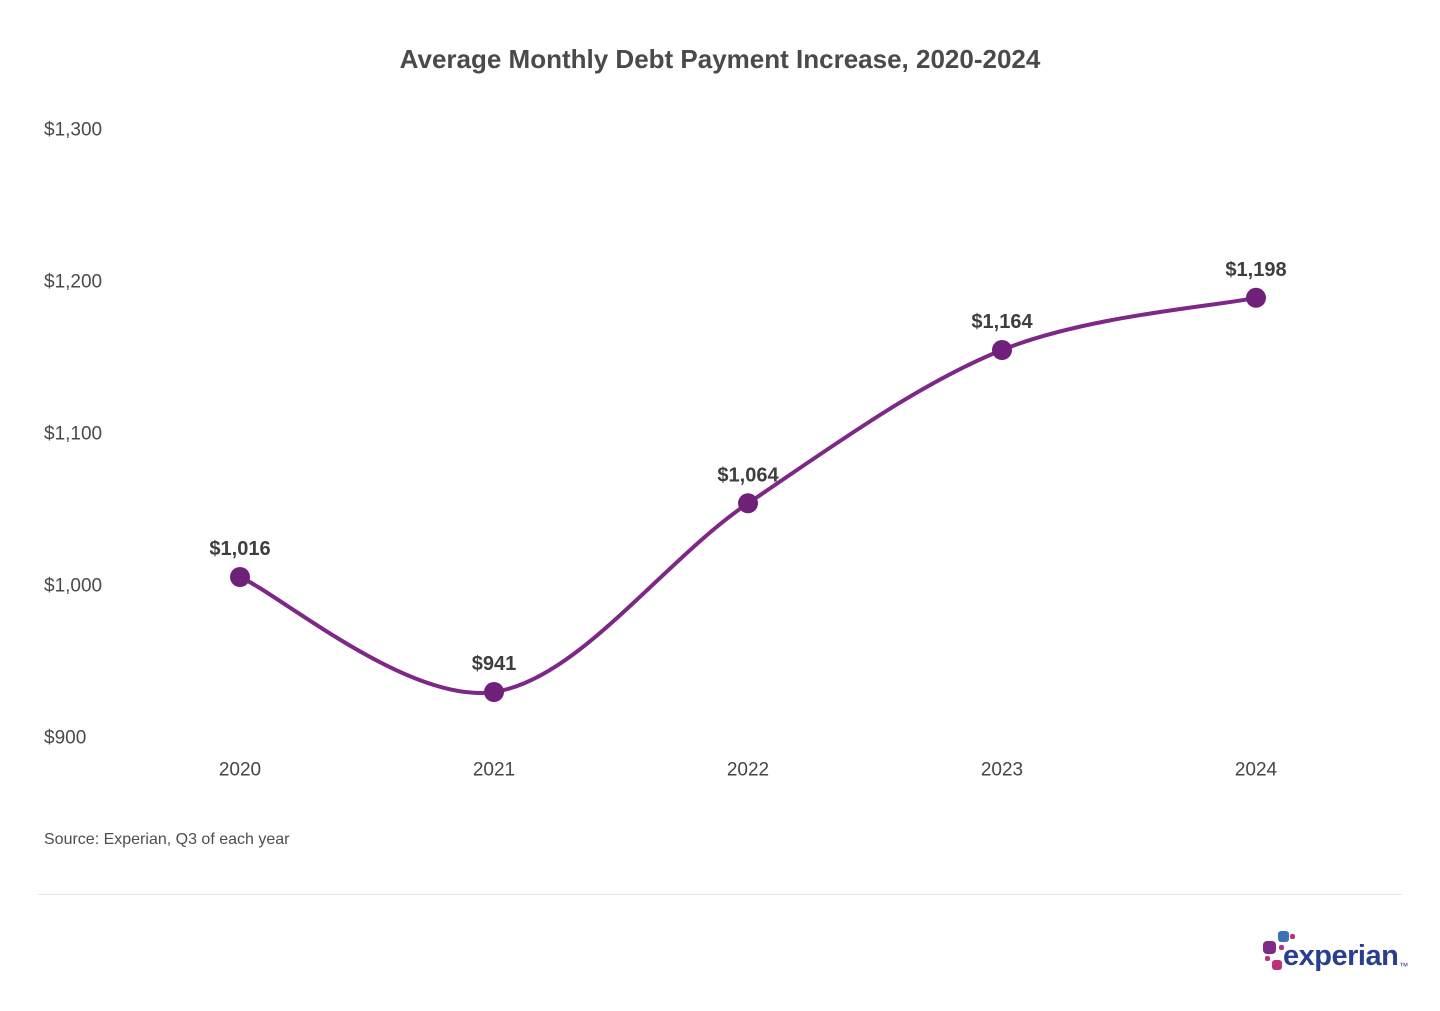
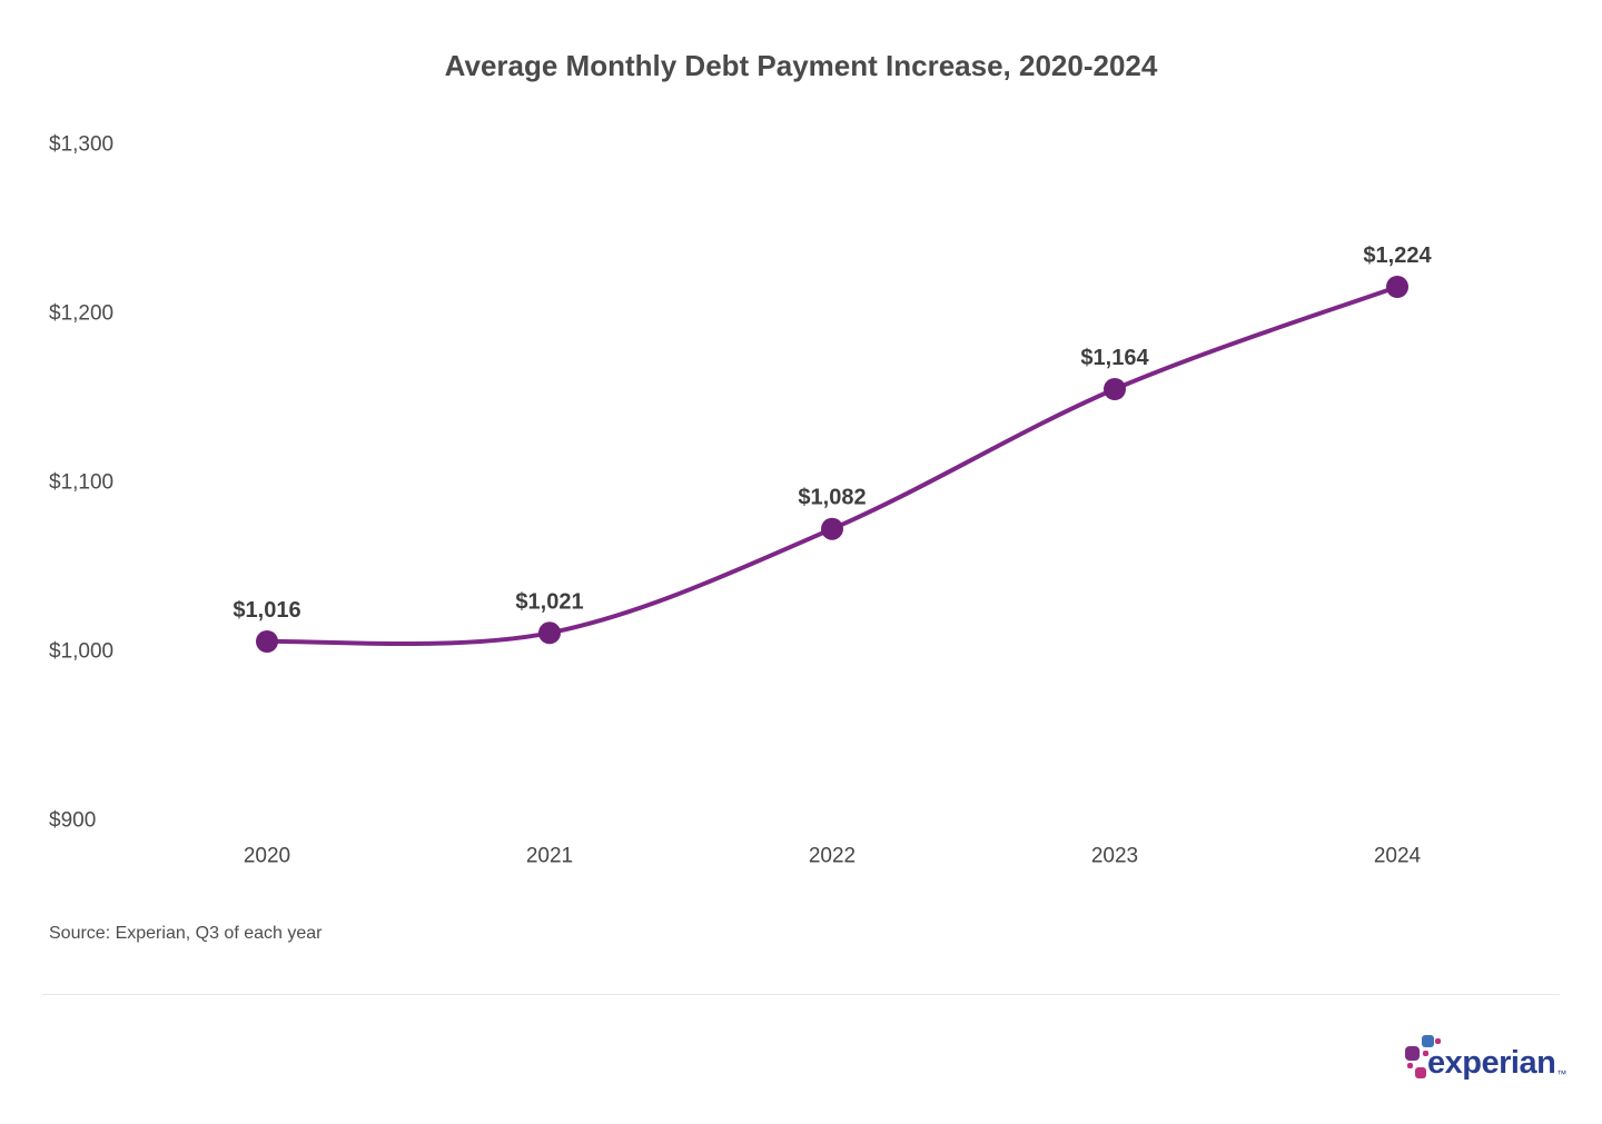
2021: $941 -> $1,021
2022: $1,064 -> $1,082
2024: $1,198 -> $1,224
